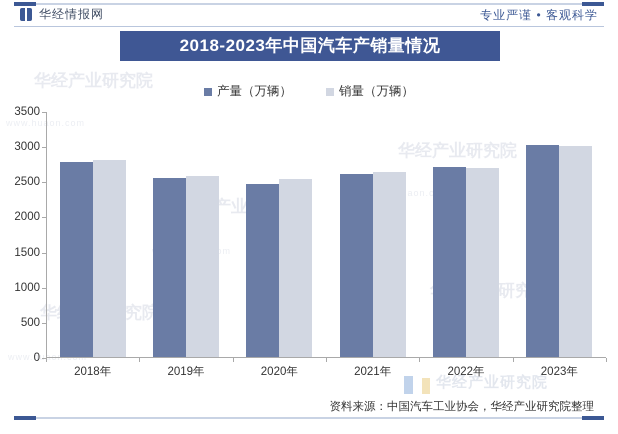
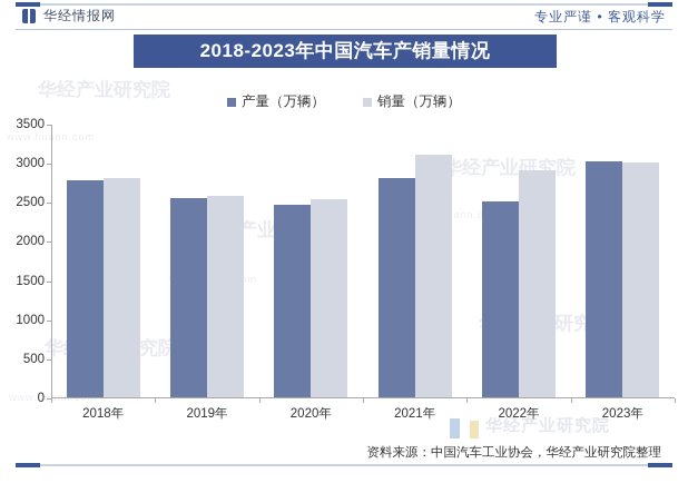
产量（万辆）/2021年: 2600 -> 2800
销量（万辆）/2021年: 2600 -> 3100
产量（万辆）/2022年: 2700 -> 2500
销量（万辆）/2022年: 2700 -> 2900
